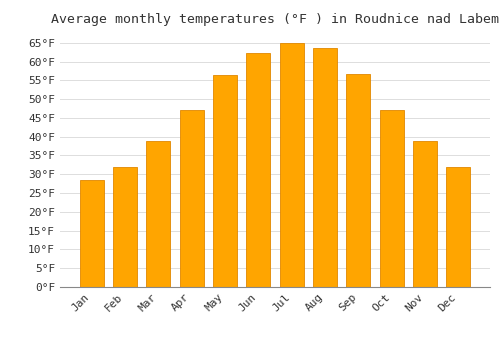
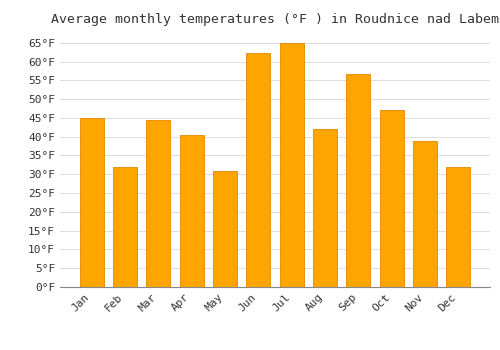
Jan: 28.4°F -> 45.0°F
Mar: 38.8°F -> 44.5°F
Apr: 47.1°F -> 40.5°F
May: 56.5°F -> 31.0°F
Aug: 63.5°F -> 42.0°F
